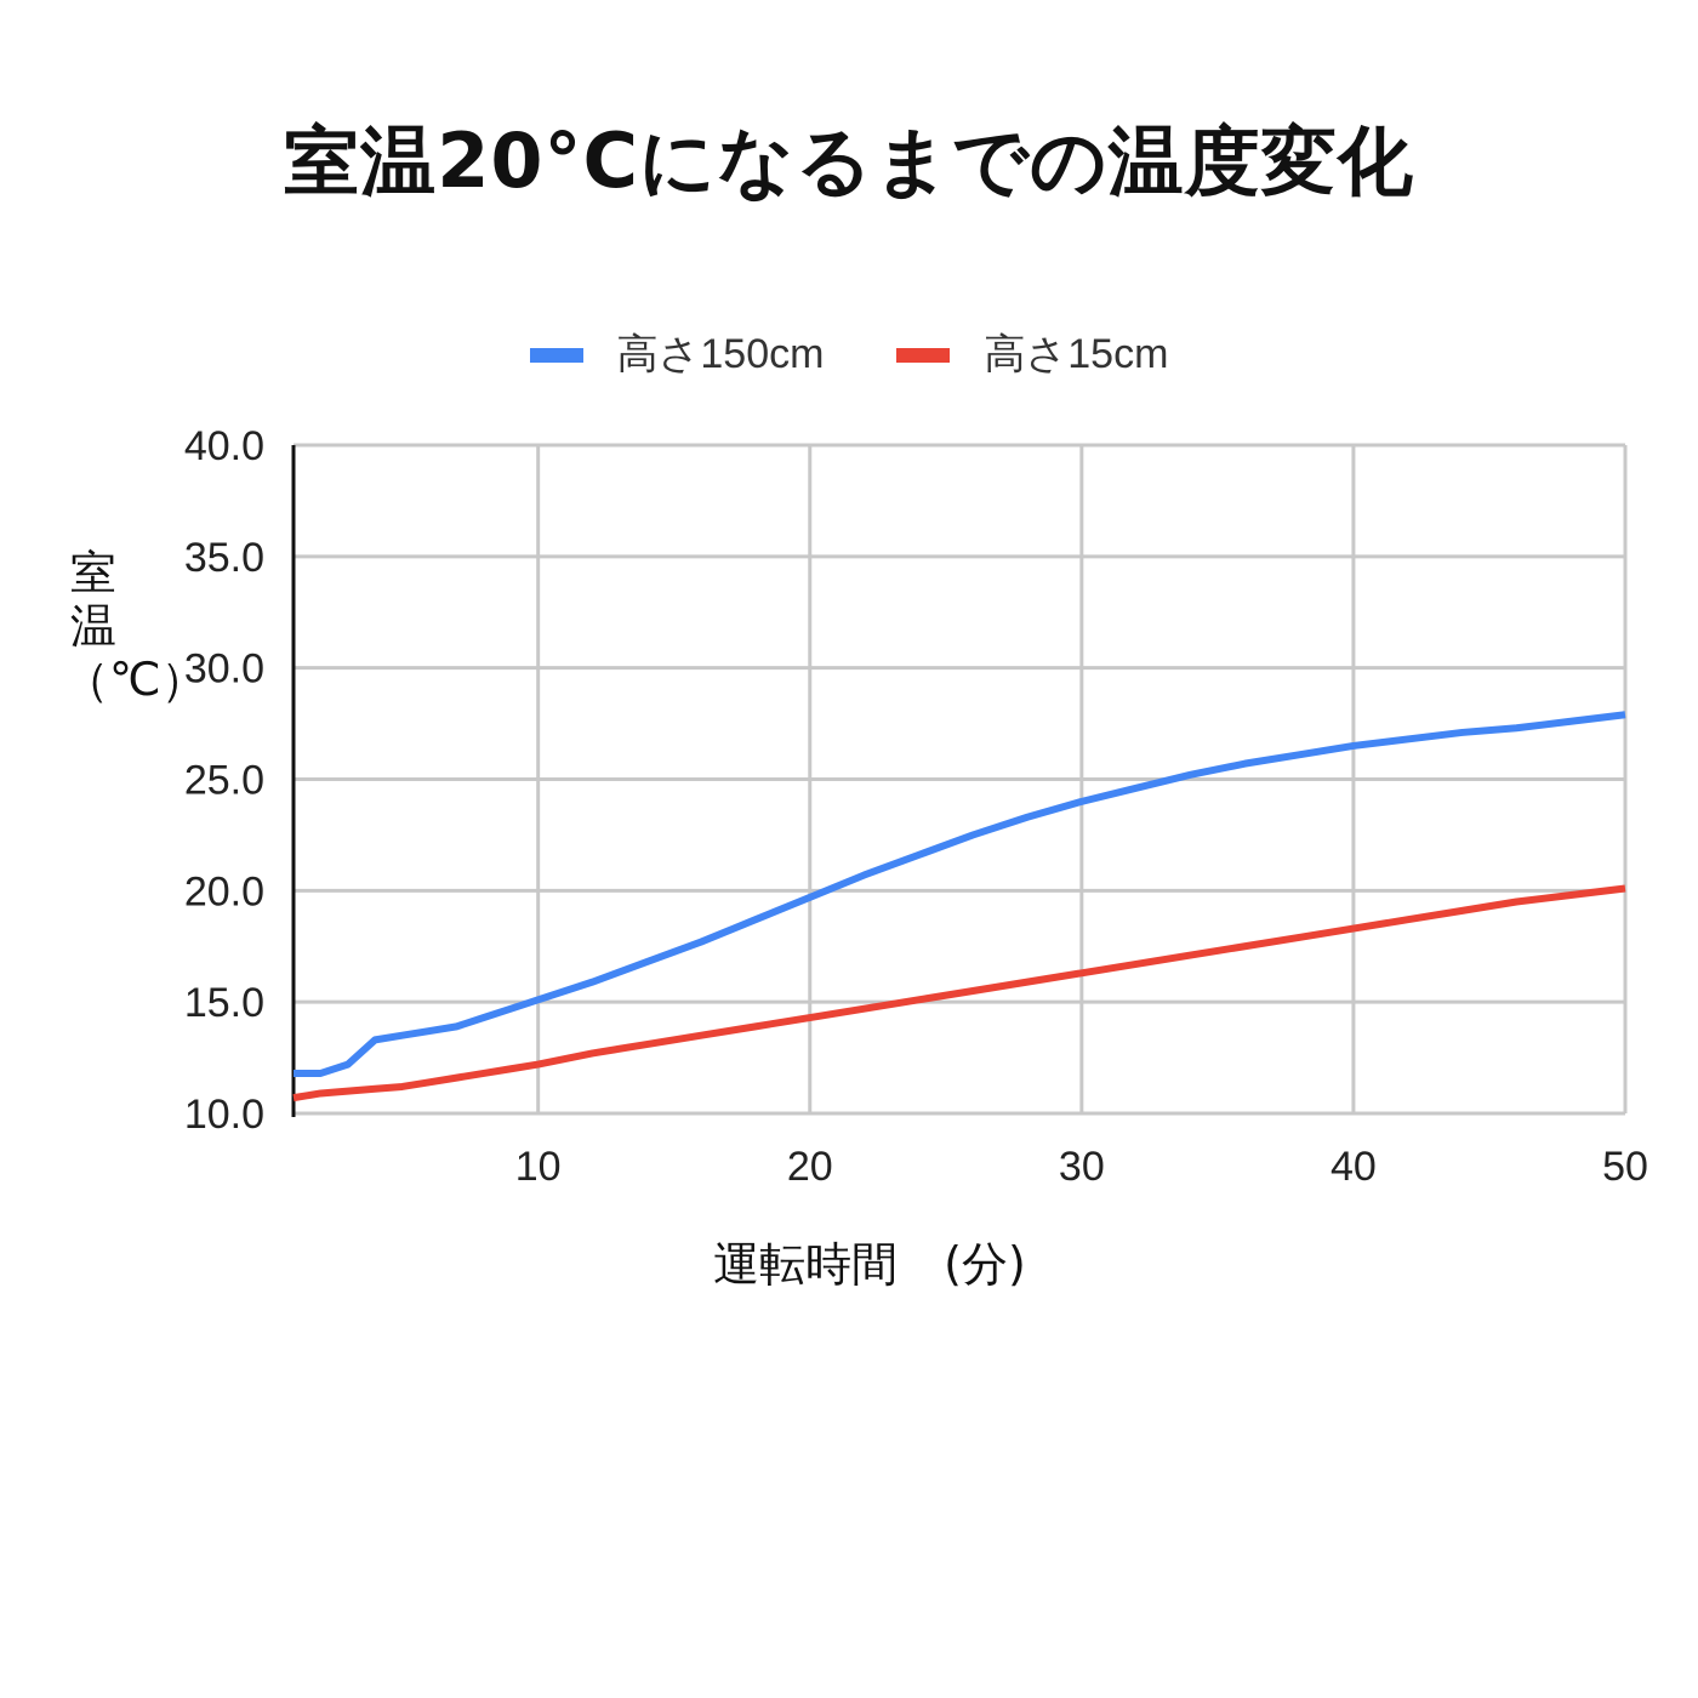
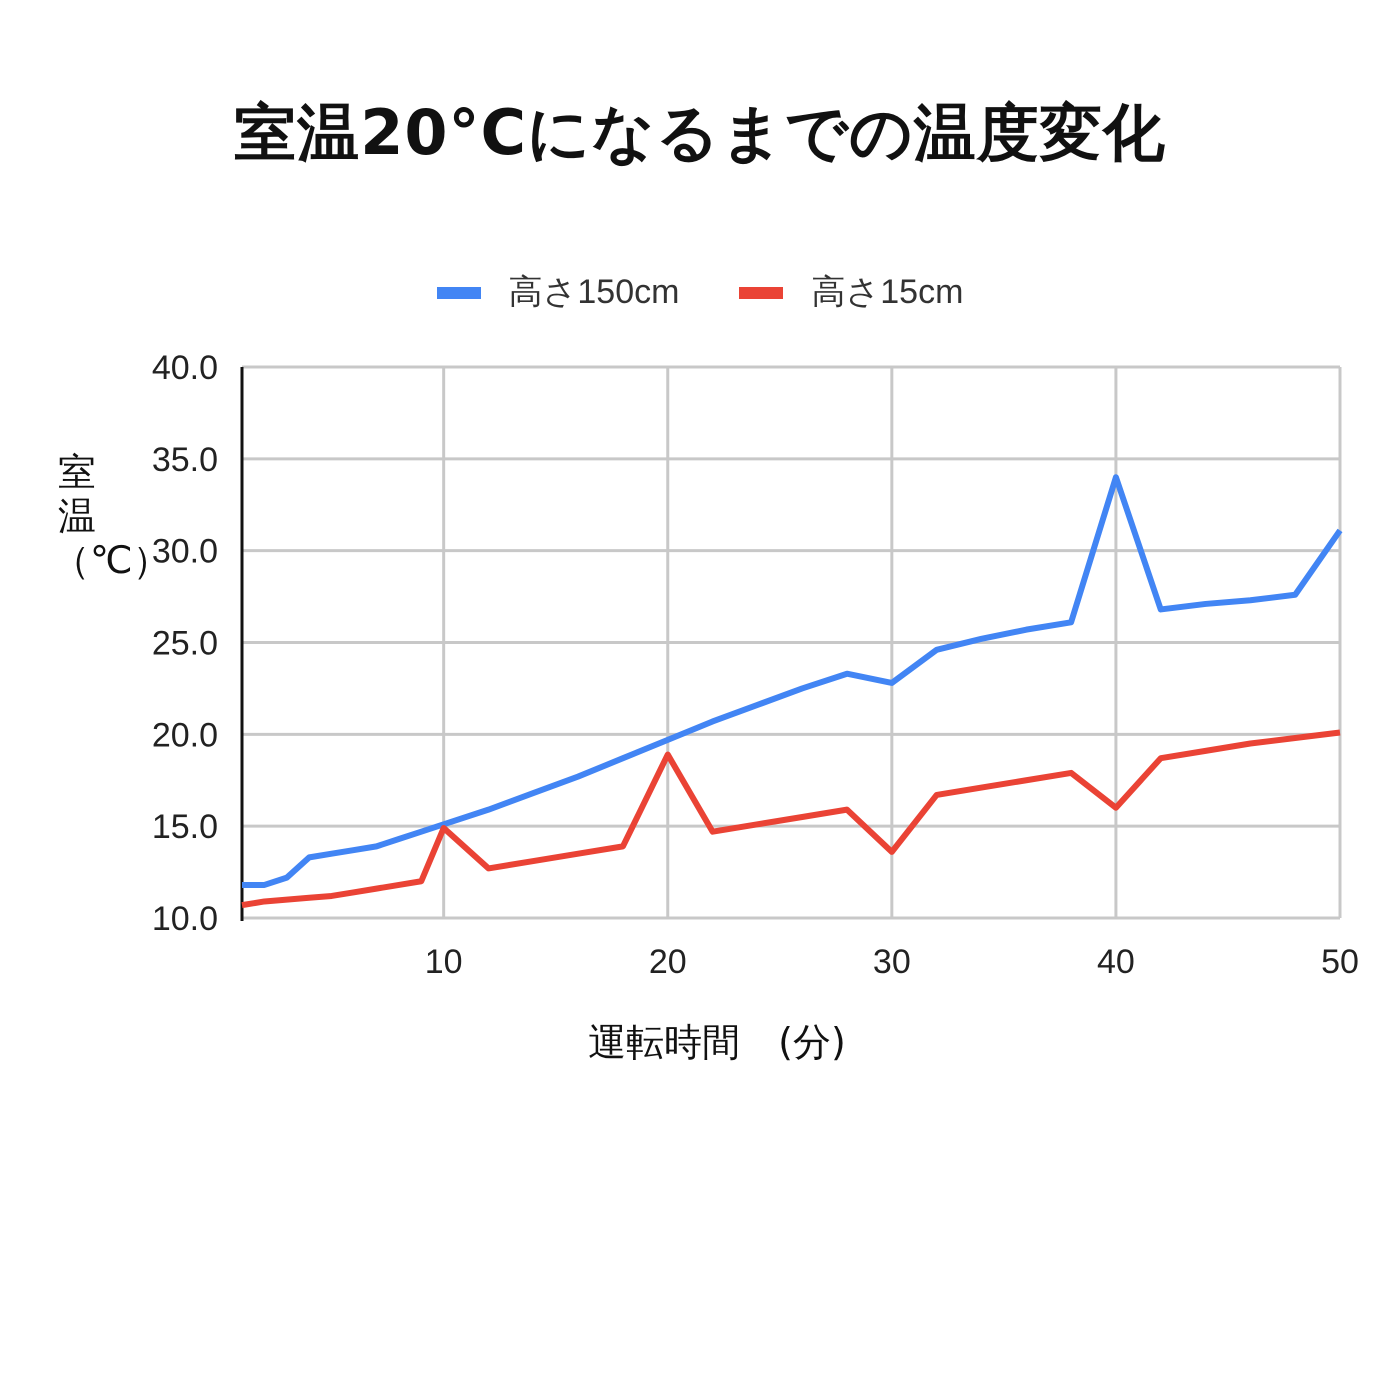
高さ15cm/10: 12.2 -> 14.9
高さ15cm/20: 14.3 -> 18.9
高さ150cm/30: 24.0 -> 22.8
高さ15cm/30: 16.3 -> 13.6
高さ150cm/40: 26.5 -> 34.0
高さ15cm/40: 18.3 -> 16.0
高さ150cm/50: 27.9 -> 31.1
